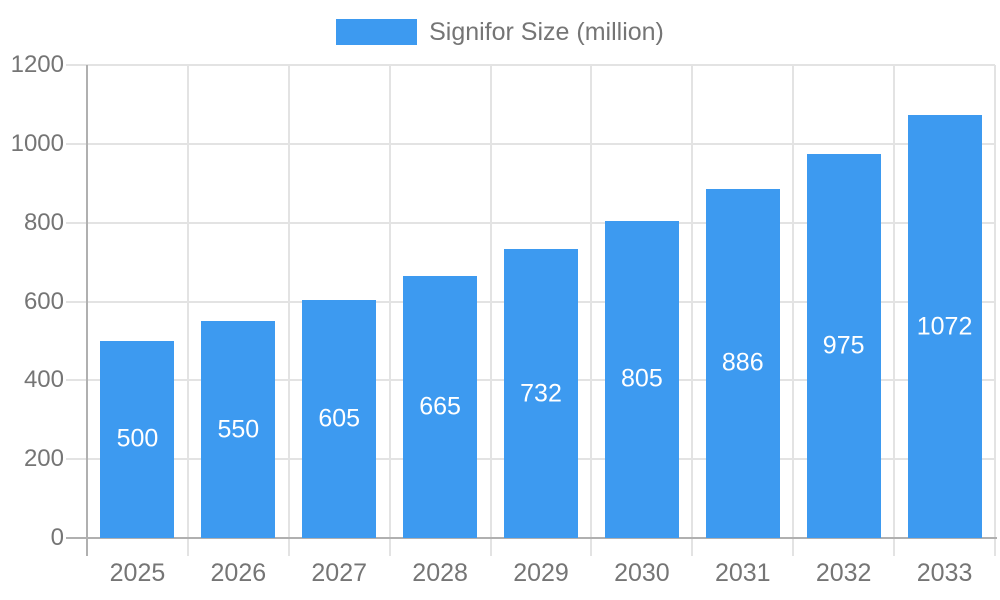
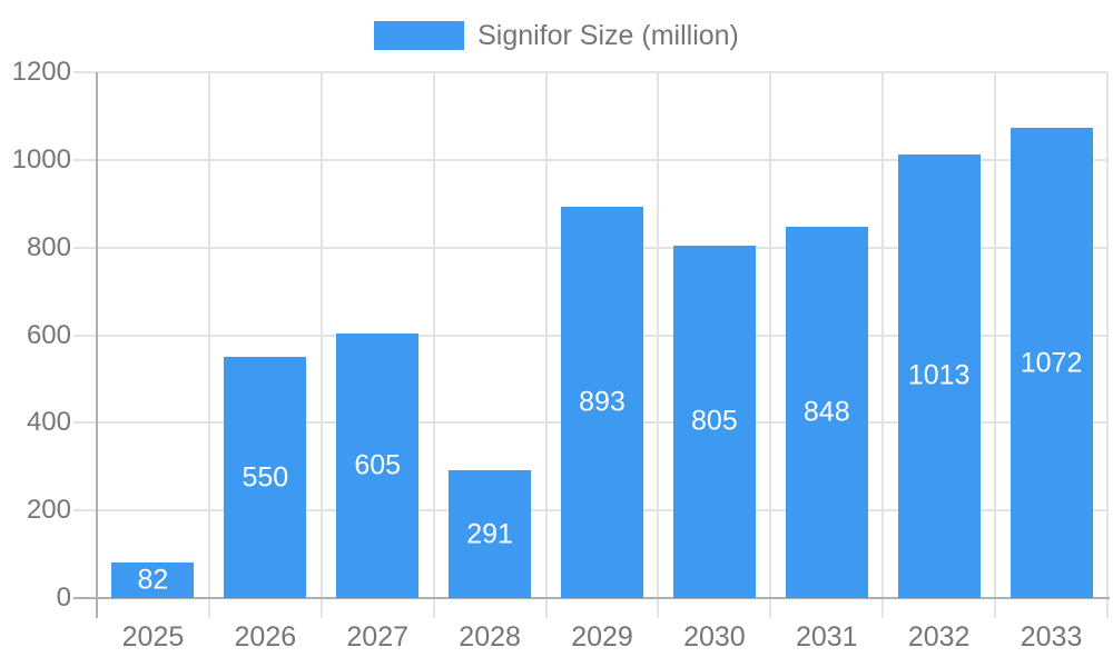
2025: 500 -> 82
2028: 665 -> 291
2029: 732 -> 893
2031: 886 -> 848
2032: 975 -> 1013
